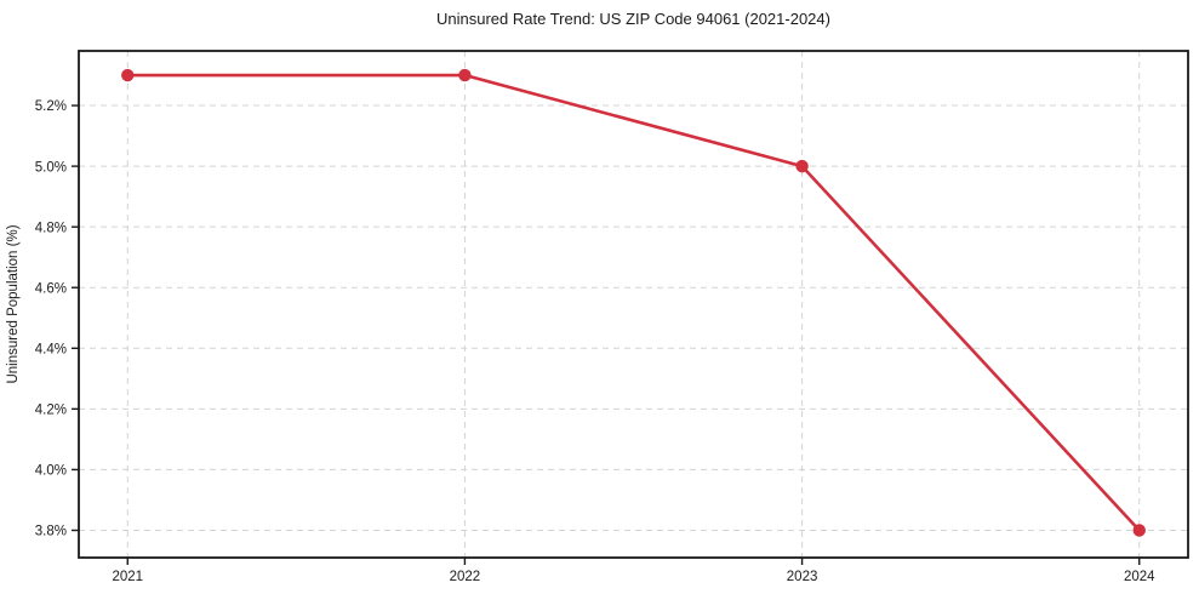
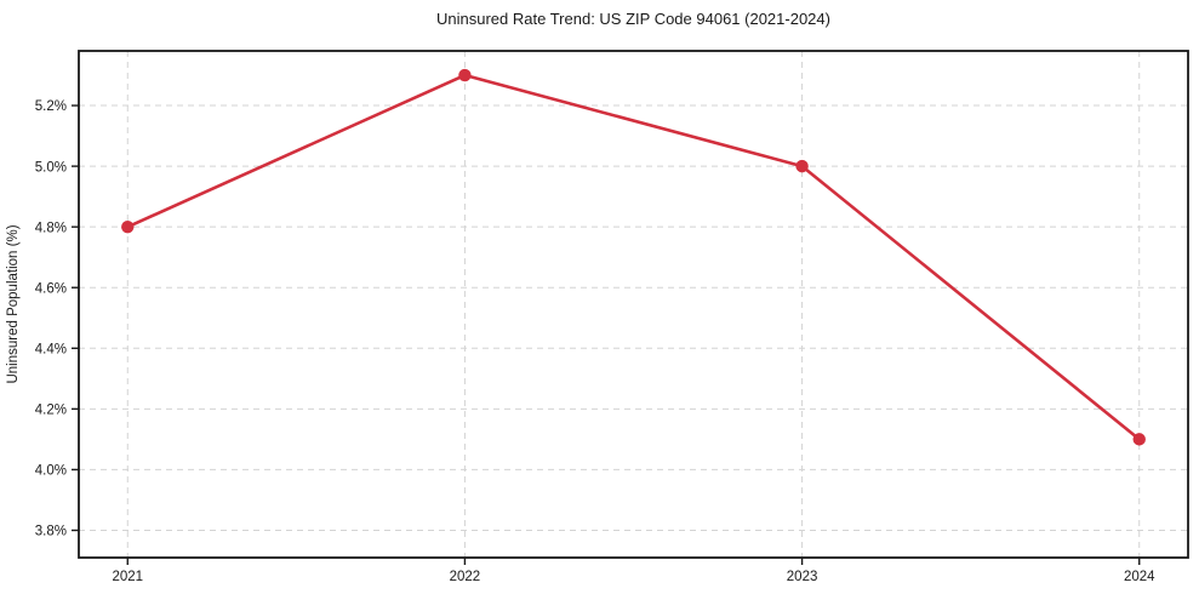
2021: 5.3% -> 4.8%
2024: 3.8% -> 4.1%
